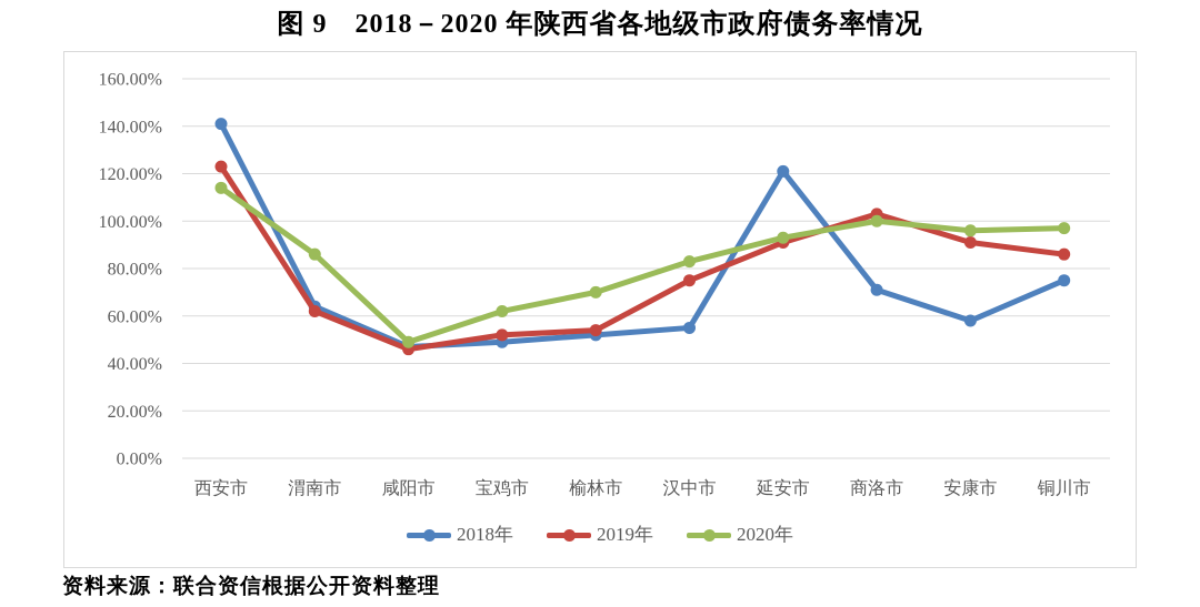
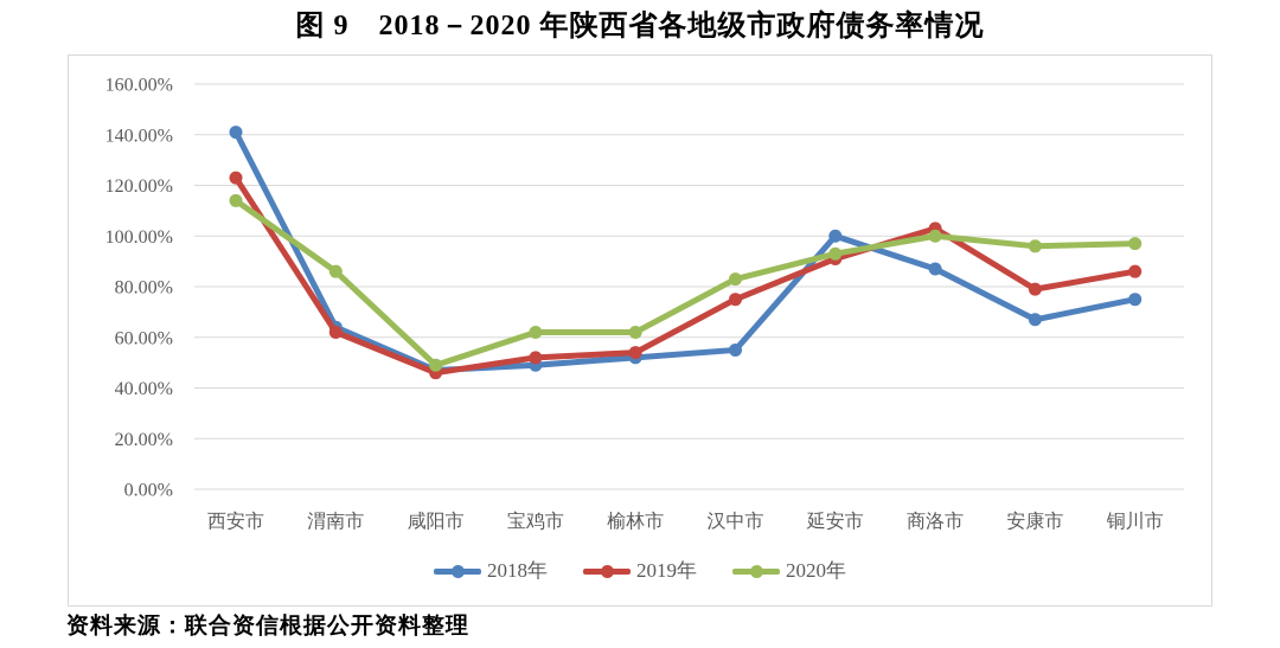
2020年/榆林市: 70% -> 62%
2018年/延安市: 121% -> 100%
2018年/商洛市: 71% -> 87%
2018年/安康市: 58% -> 67%
2019年/安康市: 91% -> 79%
